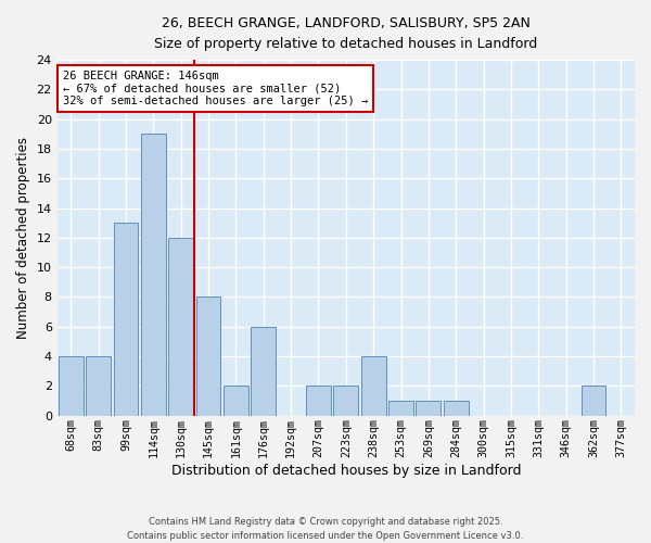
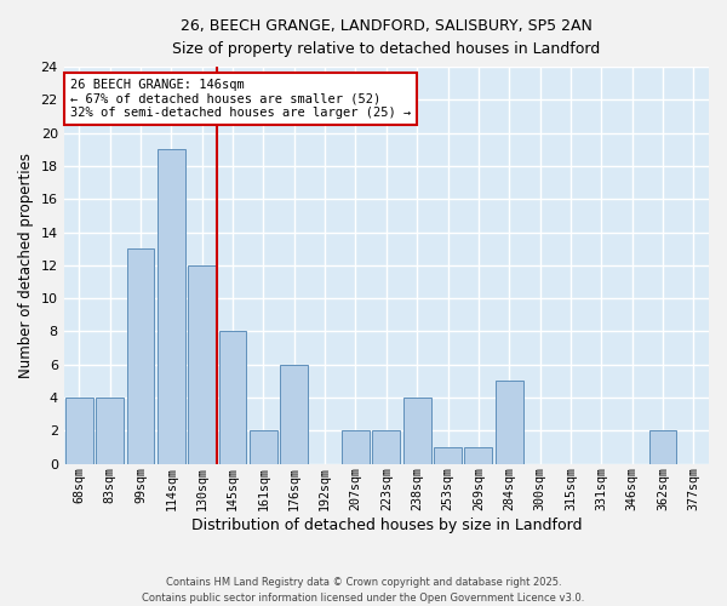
284sqm: 1 -> 5
